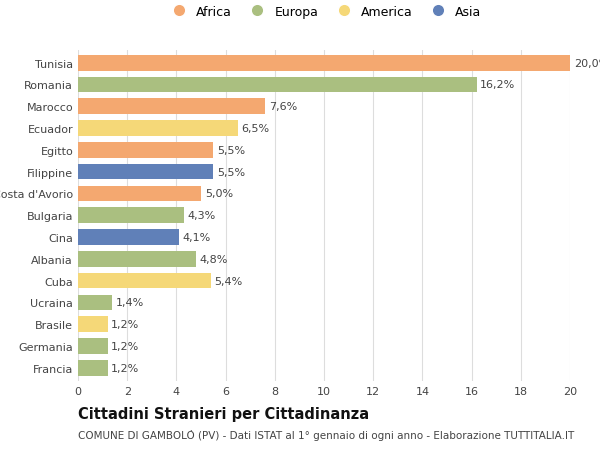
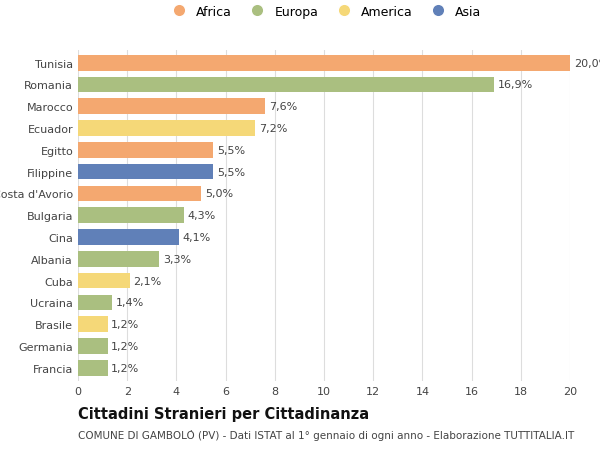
Romania: 16,2% -> 16,9%
Ecuador: 6,5% -> 7,2%
Albania: 4,8% -> 3,3%
Cuba: 5,4% -> 2,1%
